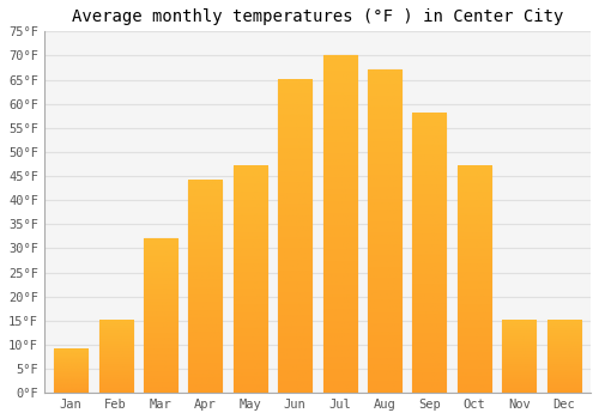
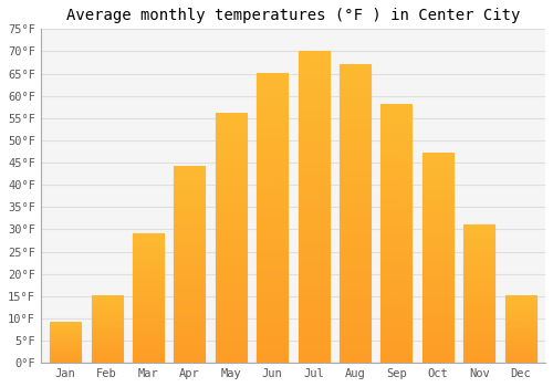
Mar: 32°F -> 29°F
May: 47°F -> 56°F
Nov: 15°F -> 31°F
